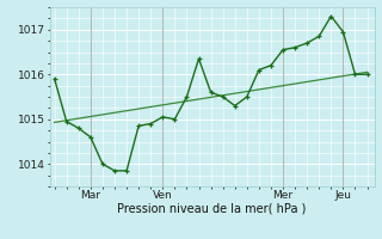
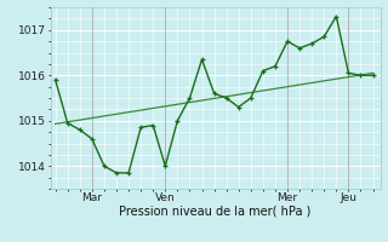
Ven: 1015.05 -> 1014.00
Mer: 1016.55 -> 1016.75
Jeu: 1016.95 -> 1016.05
